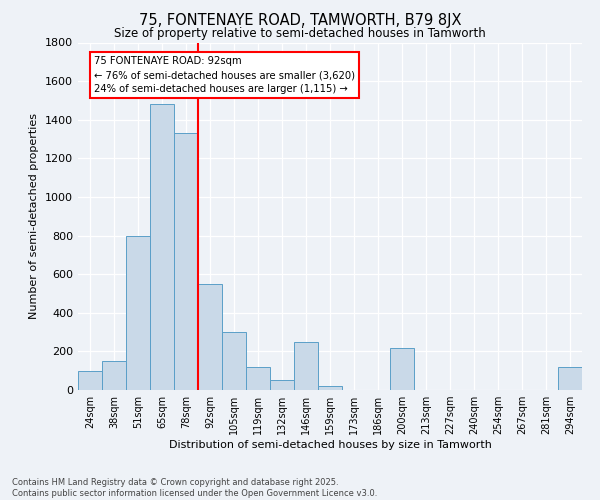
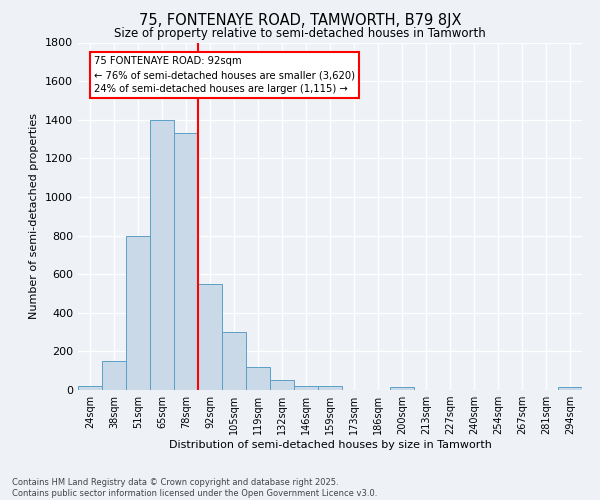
24sqm: 100 -> 20
65sqm: 1480 -> 1400
146sqm: 250 -> 20
200sqm: 220 -> 20
294sqm: 120 -> 20
